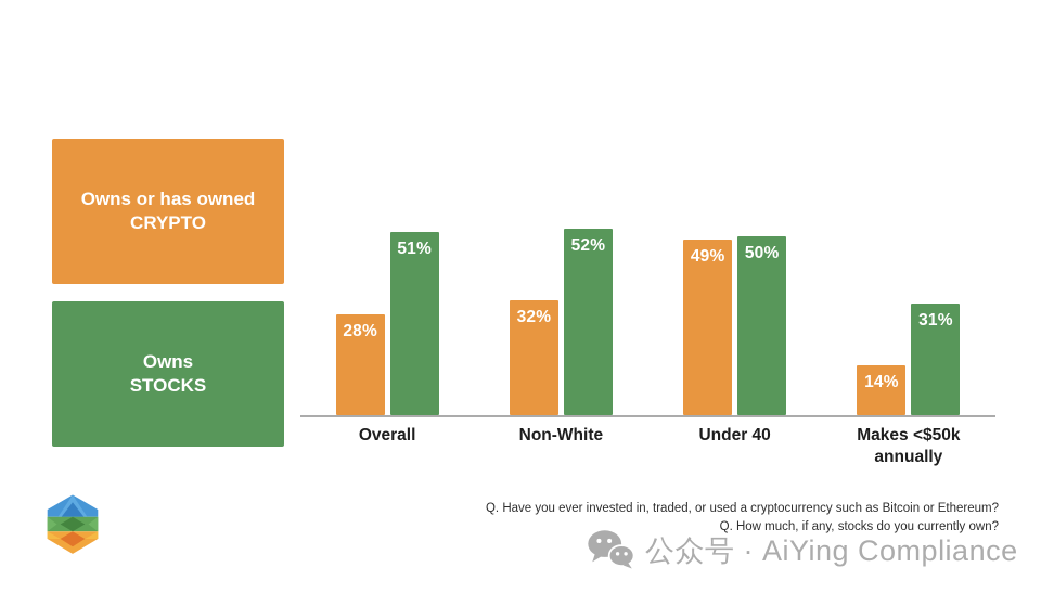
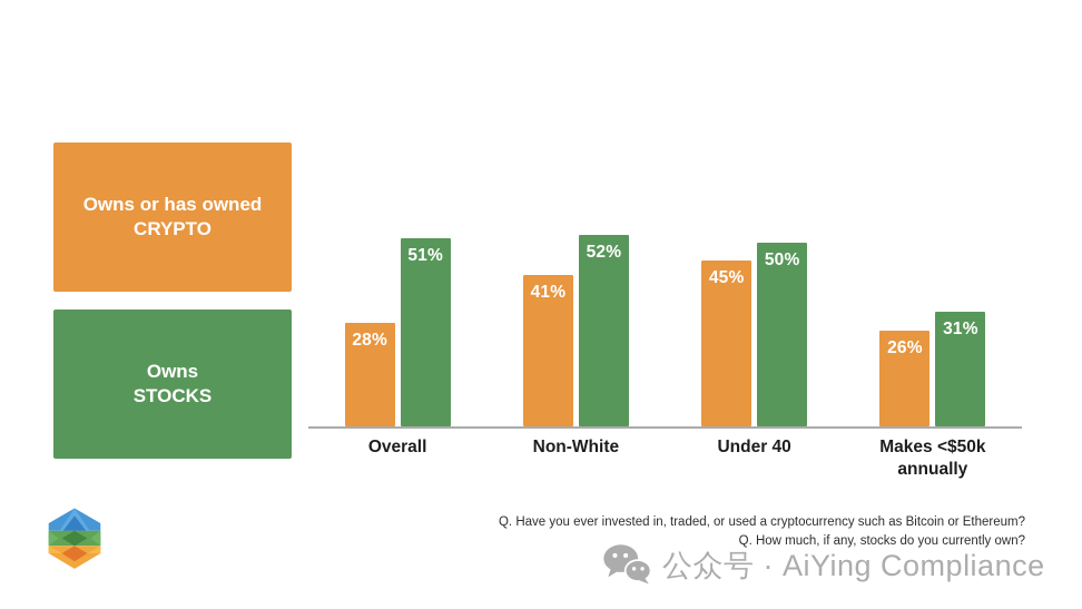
Owns or has owned CRYPTO/Non-White: 32% -> 41%
Owns or has owned CRYPTO/Under 40: 49% -> 45%
Owns or has owned CRYPTO/Makes <$50k annually: 14% -> 26%
